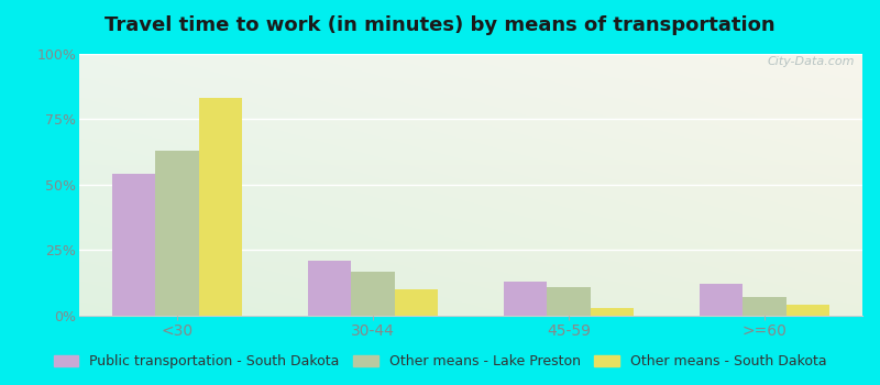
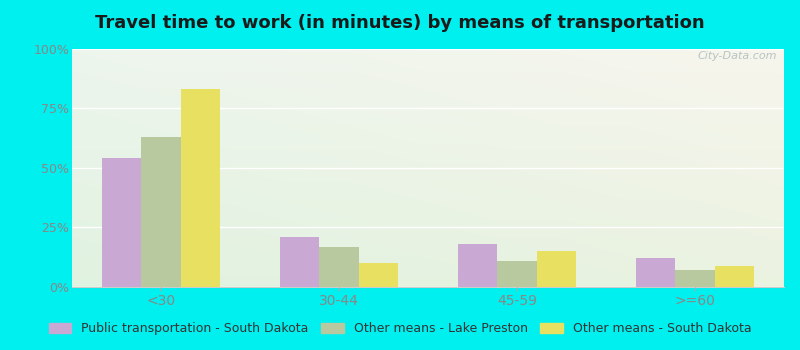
Public transportation - South Dakota/45-59: 13% -> 18%
Other means - South Dakota/45-59: 3% -> 15%
Other means - South Dakota/>=60: 4% -> 9%
